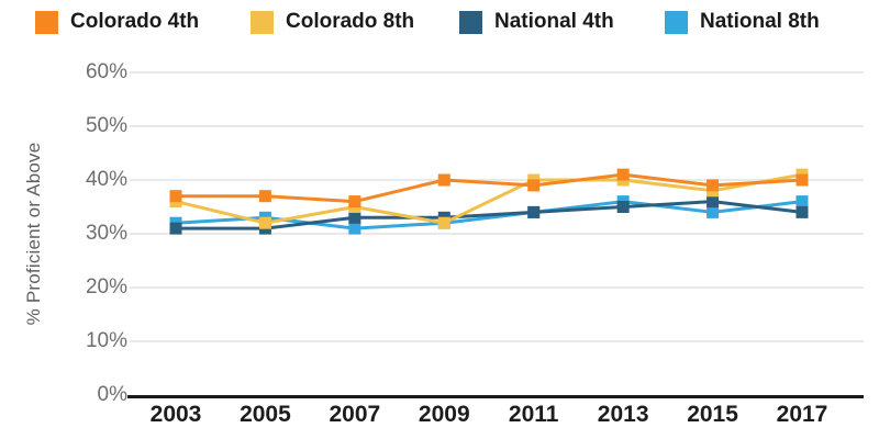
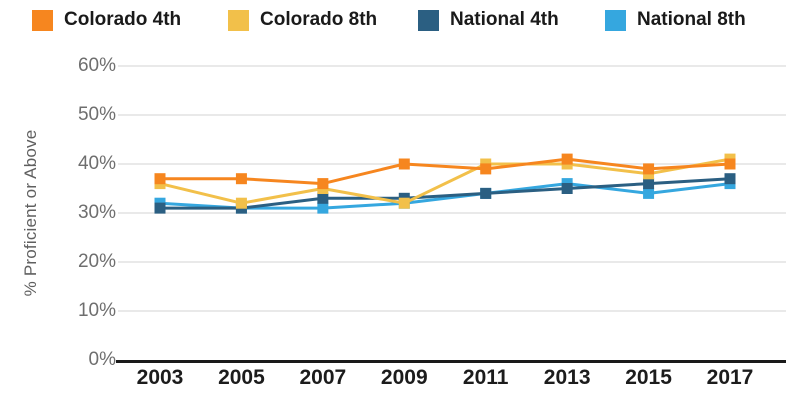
National 8th/2005: 33% -> 31%
National 4th/2017: 34% -> 37%
